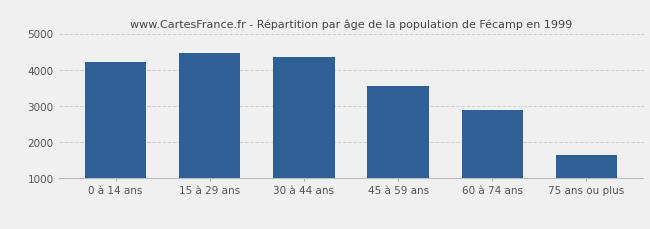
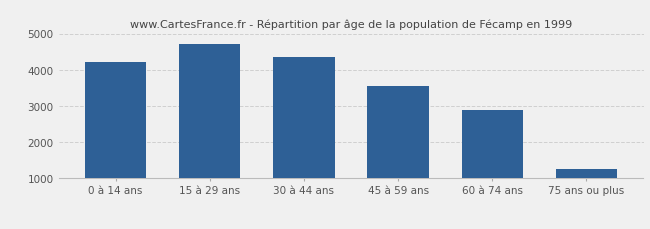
15 à 29 ans: 4450 -> 4700
75 ans ou plus: 1650 -> 1250
